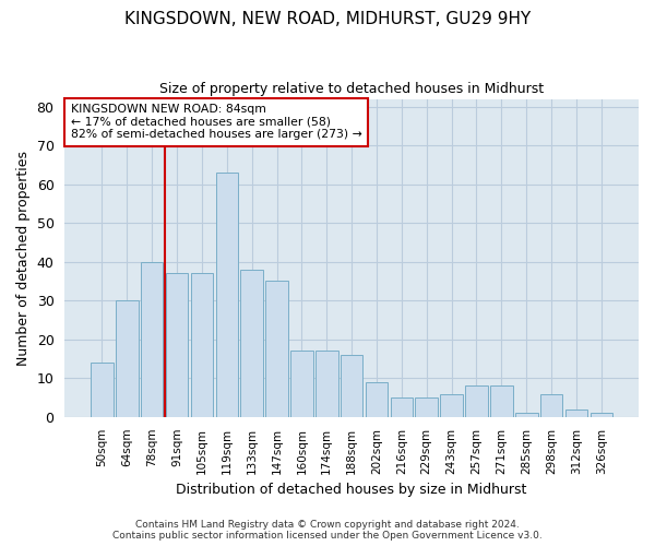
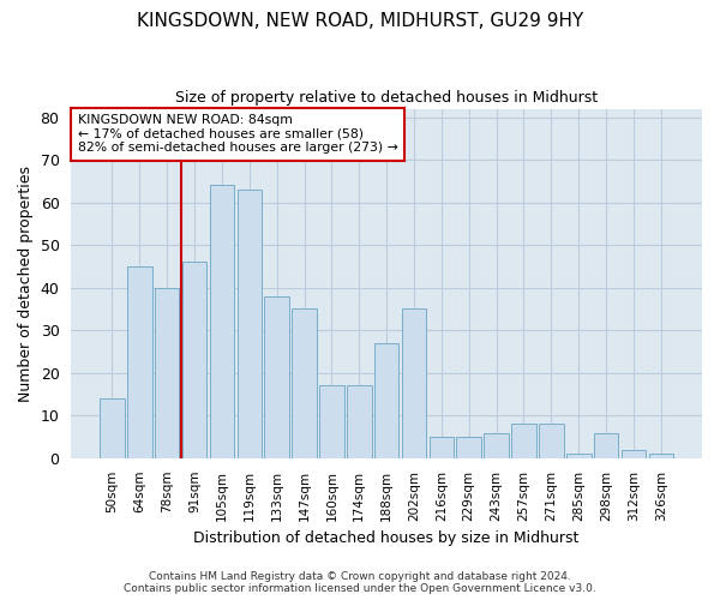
64sqm: 30 -> 45
91sqm: 37 -> 46
105sqm: 37 -> 64
188sqm: 16 -> 27
202sqm: 9 -> 35
